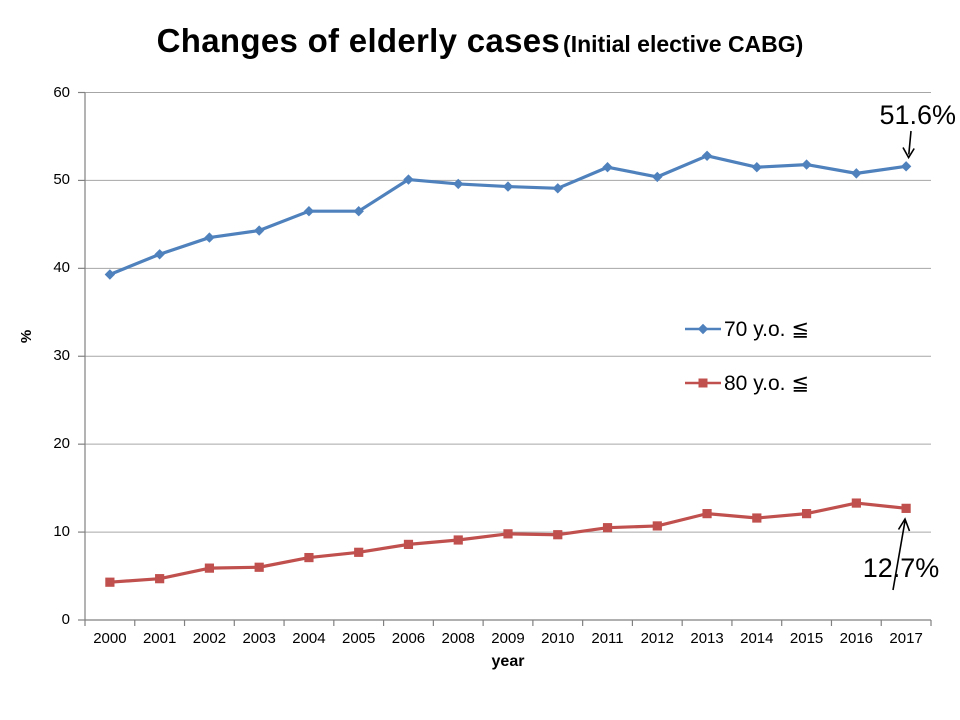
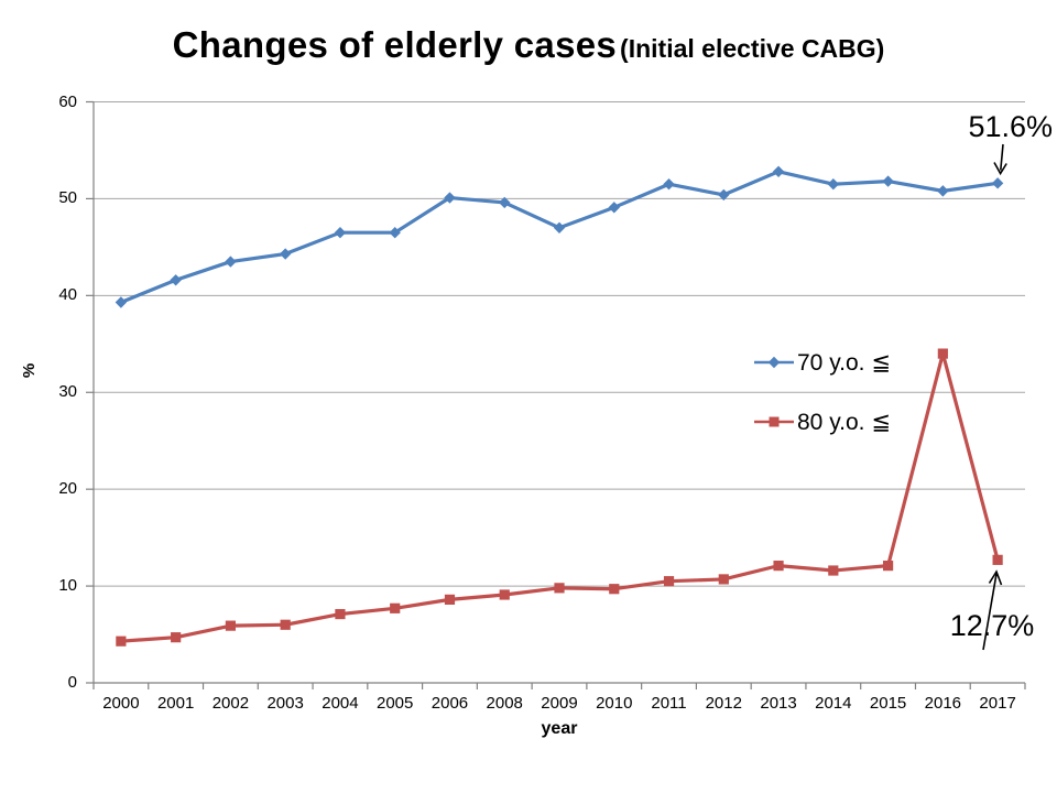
70 y.o. ≦/2009: 49 -> 47
80 y.o. ≦/2016: 13 -> 34
